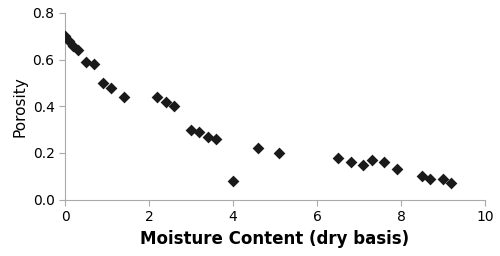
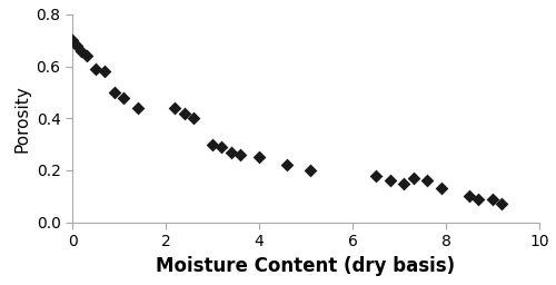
4: 0.08 -> 0.25
